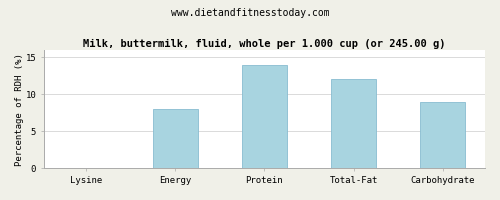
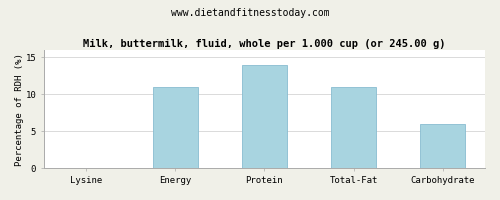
Energy: 8 -> 11
Total-Fat: 12 -> 11
Carbohydrate: 9 -> 6
